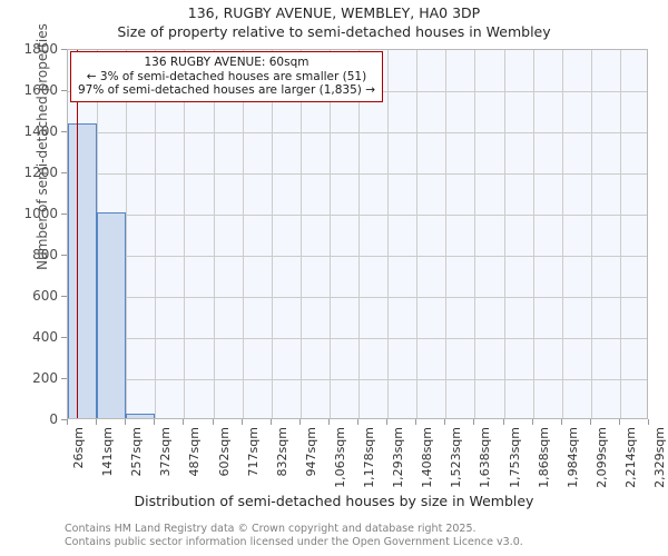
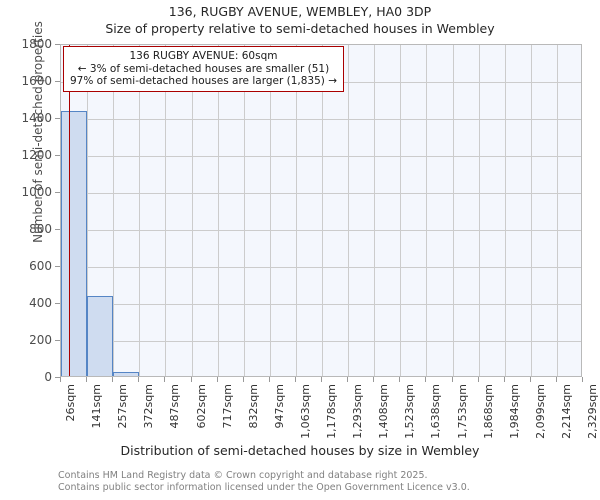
141sqm: 1000 -> 430
